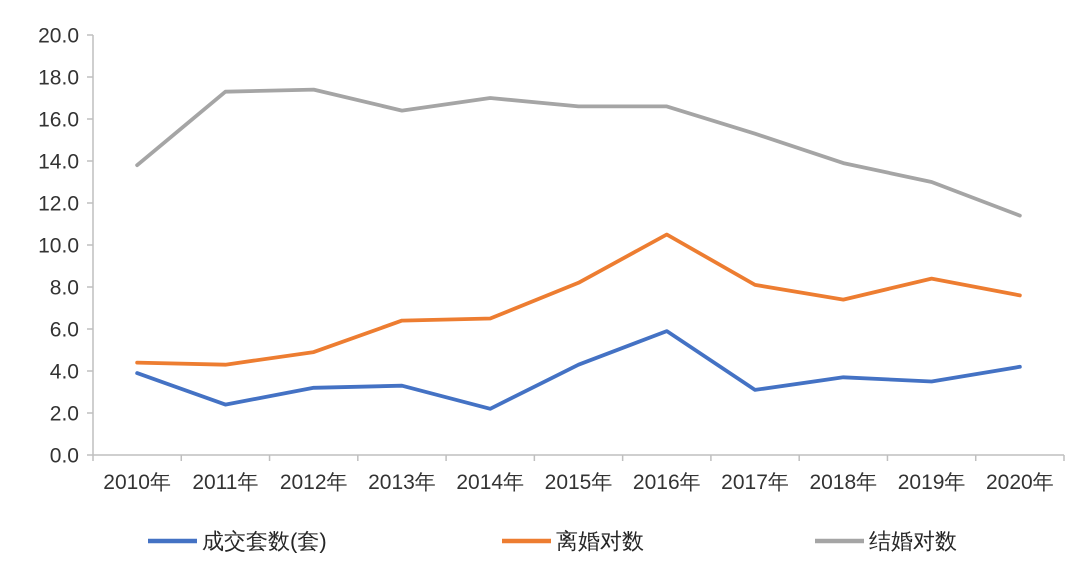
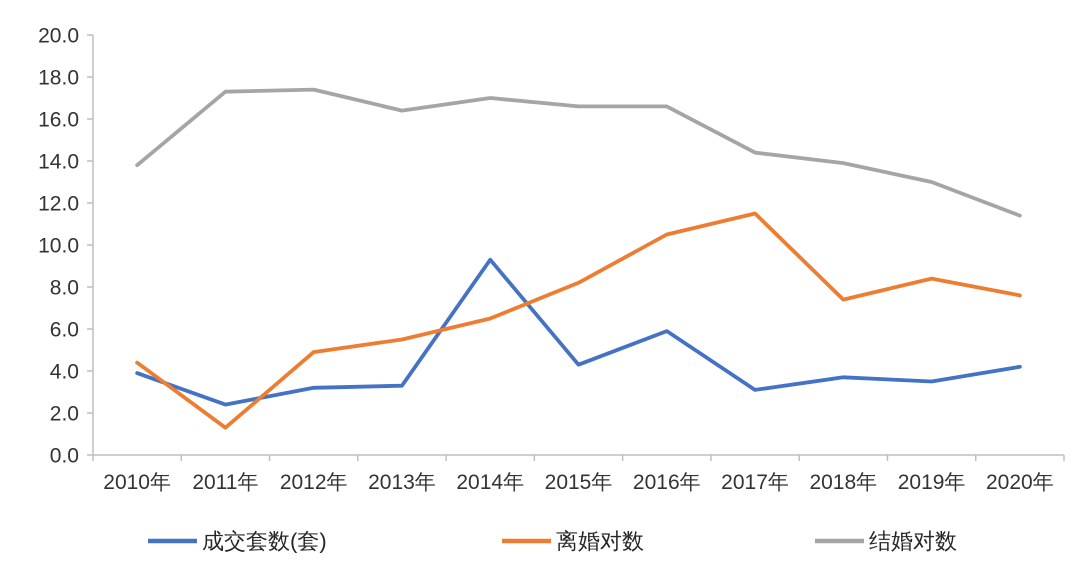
离婚对数/2011年: 4.3 -> 1.3
离婚对数/2013年: 6.4 -> 5.5
成交套数(套)/2014年: 2.2 -> 9.3
离婚对数/2017年: 8.1 -> 11.5
结婚对数/2017年: 15.3 -> 14.4
